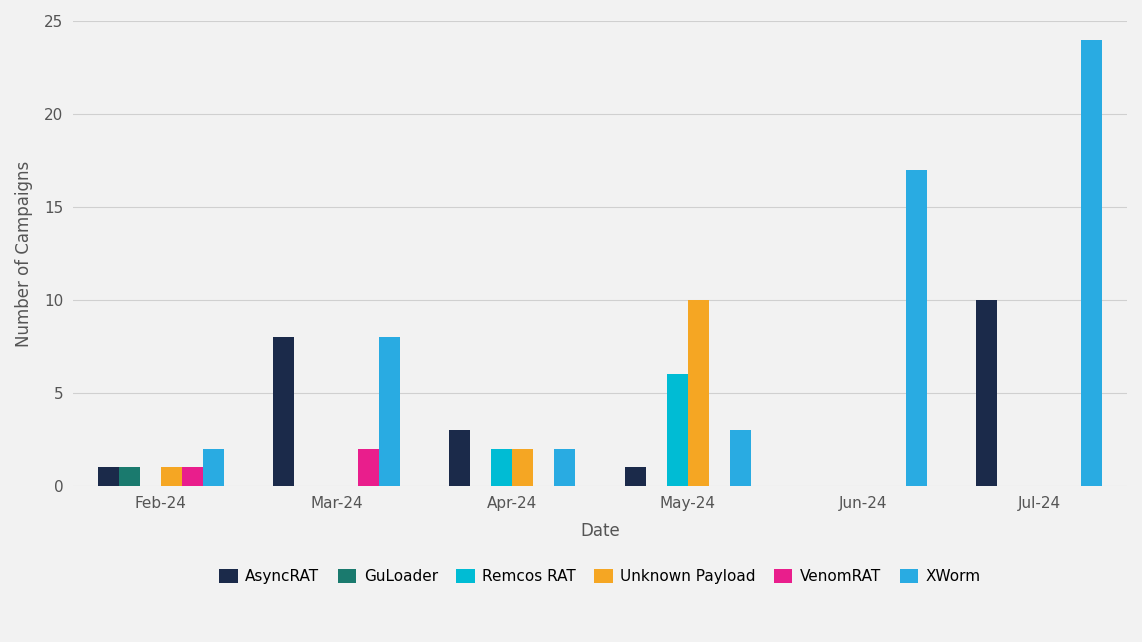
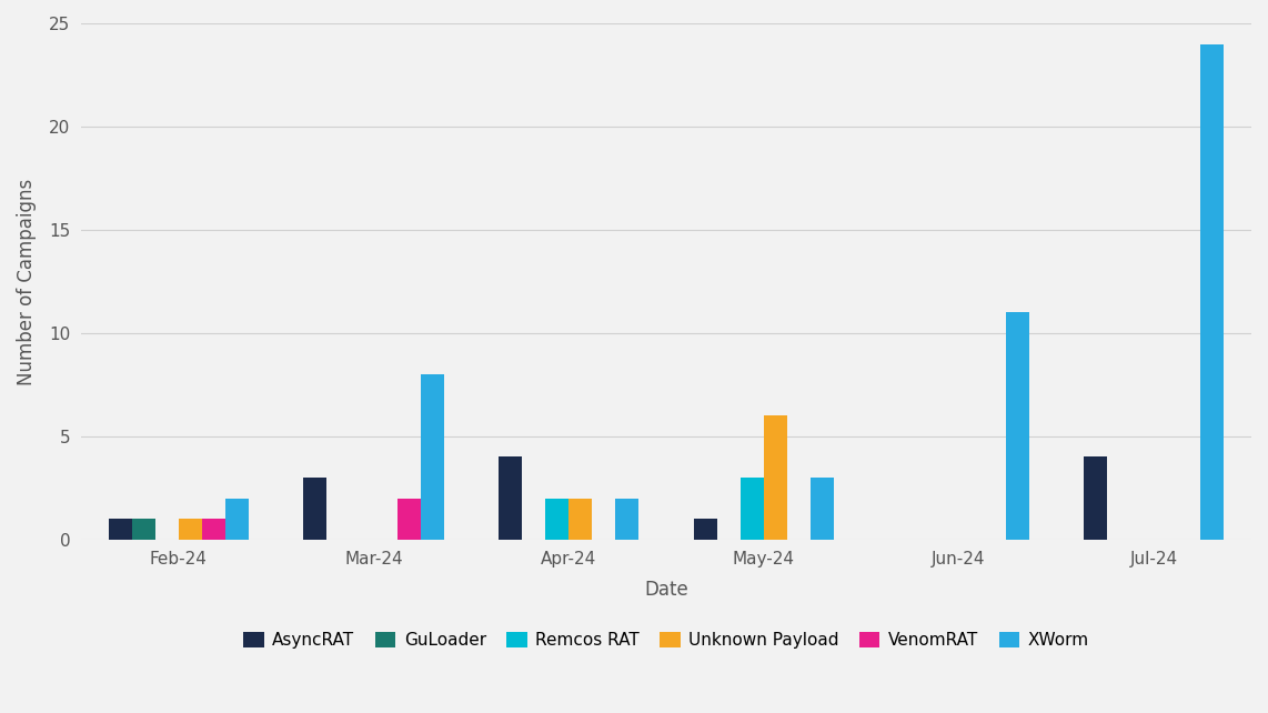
AsyncRAT/Mar-24: 8 -> 3
AsyncRAT/Apr-24: 3 -> 4
Remcos RAT/May-24: 6 -> 3
Unknown Payload/May-24: 10 -> 6
XWorm/Jun-24: 17 -> 11
AsyncRAT/Jul-24: 10 -> 4
